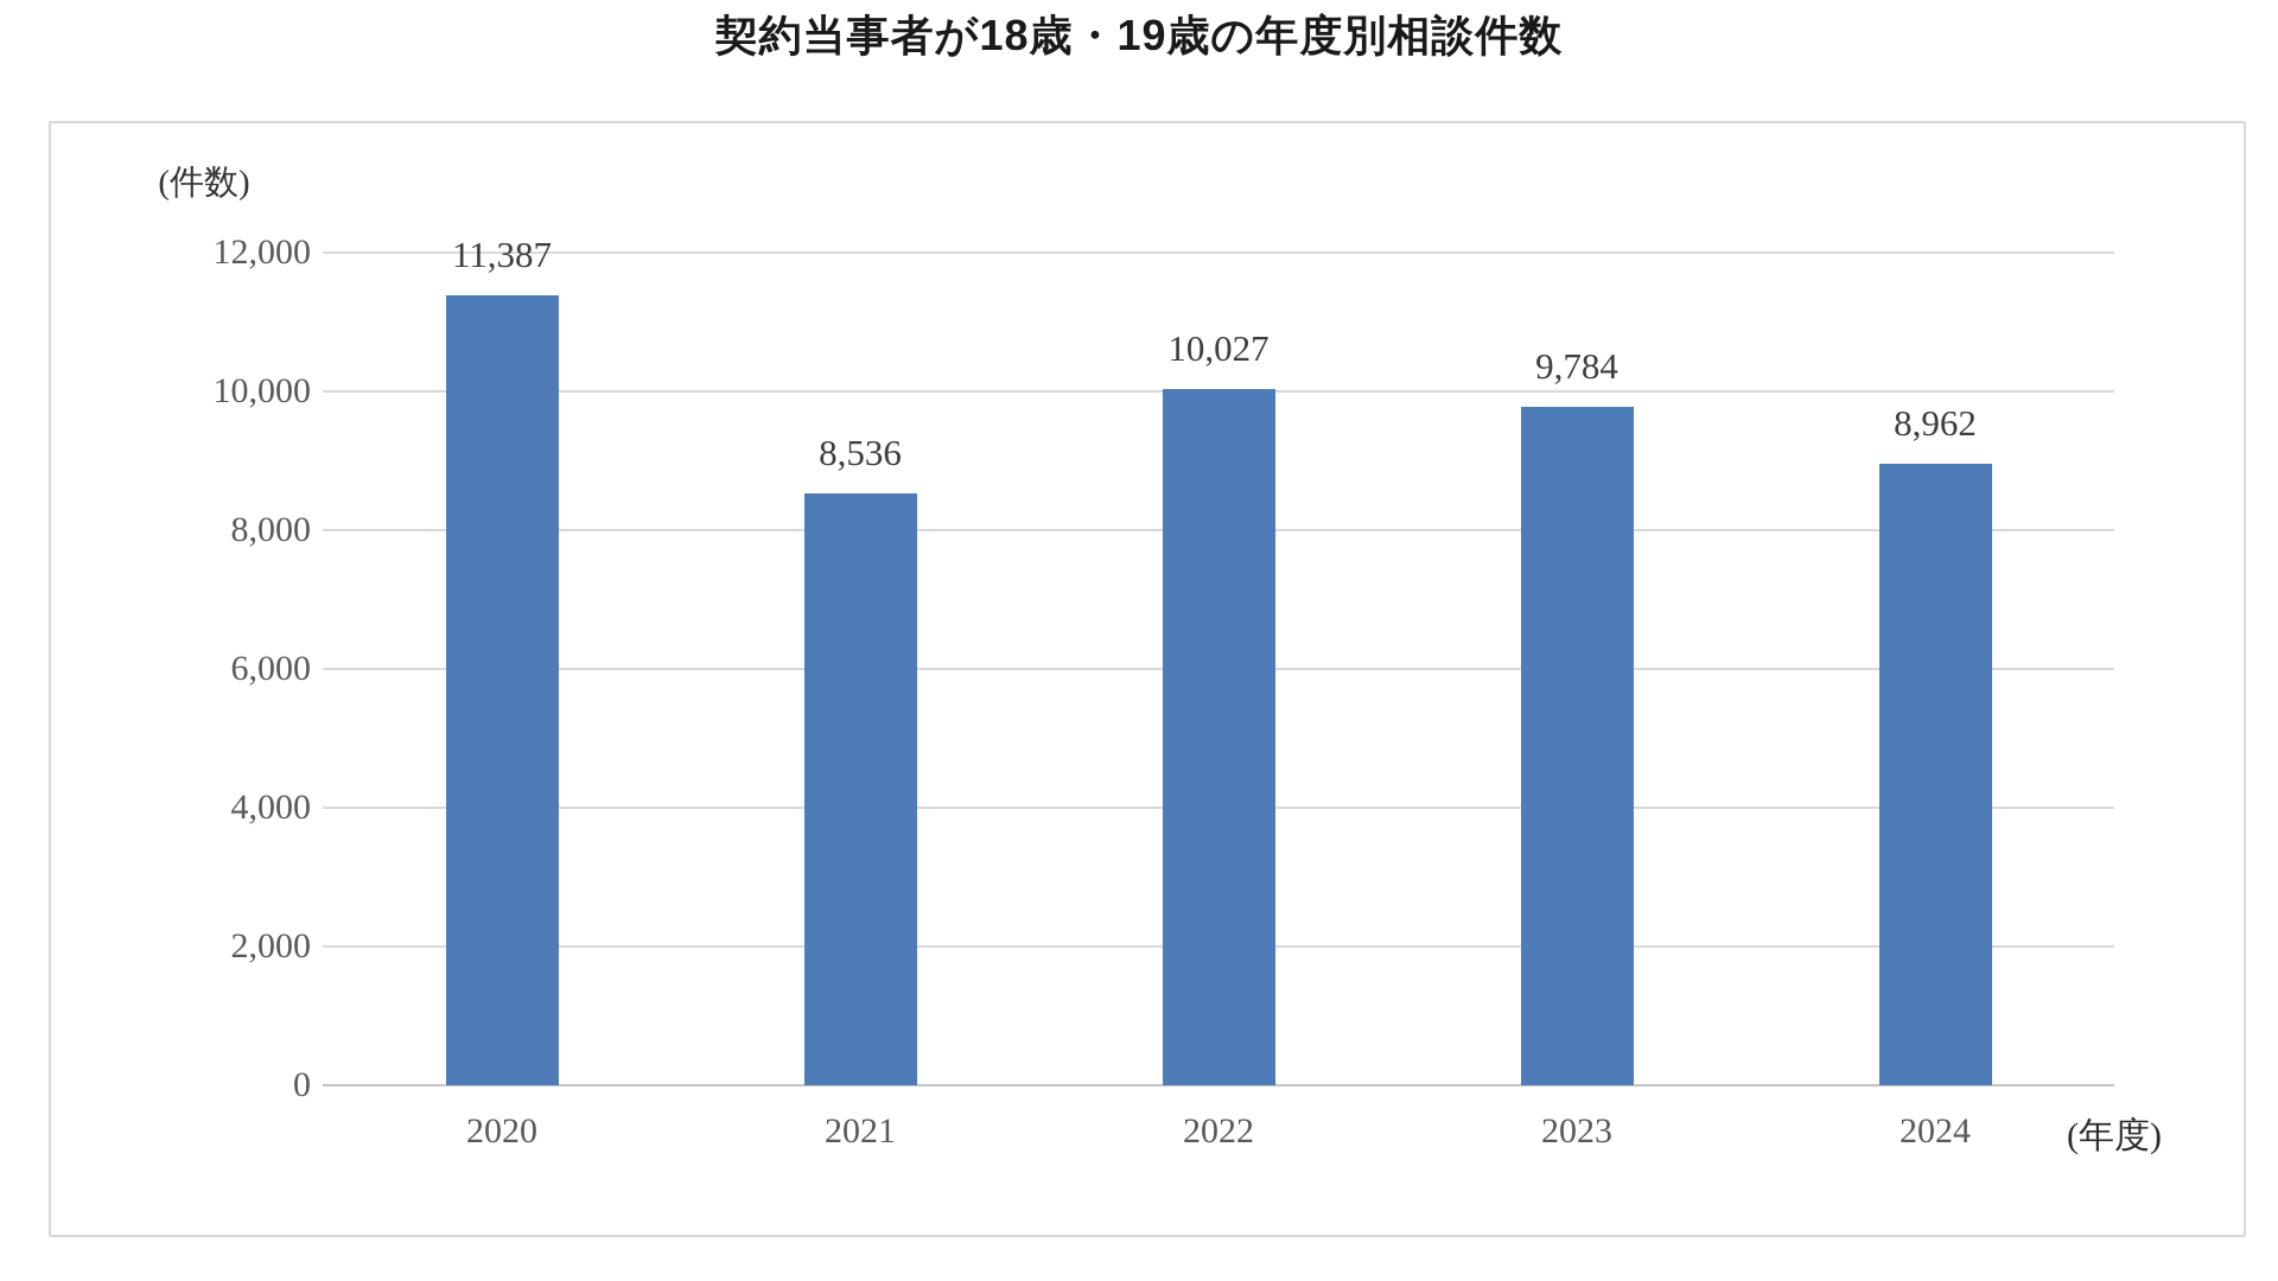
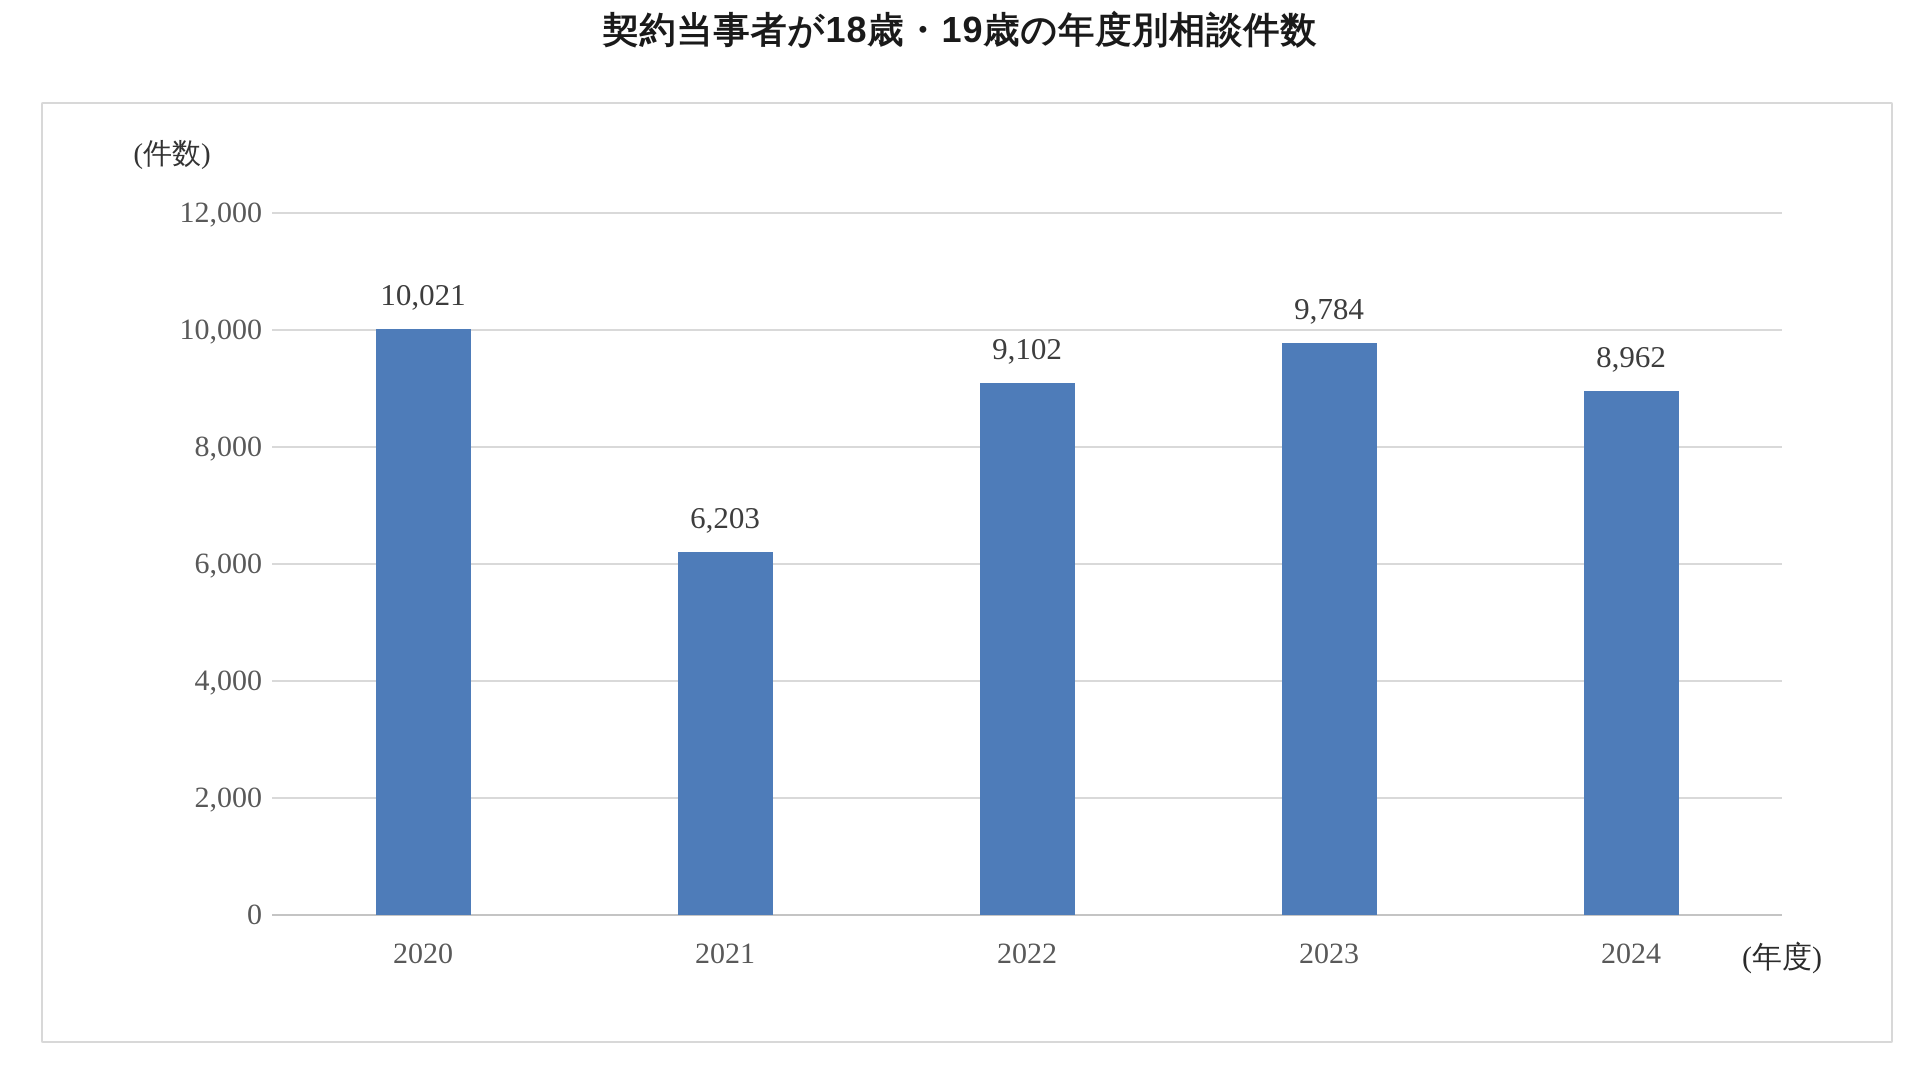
2020: 11,387 -> 10,021
2021: 8,536 -> 6,203
2022: 10,027 -> 9,102
